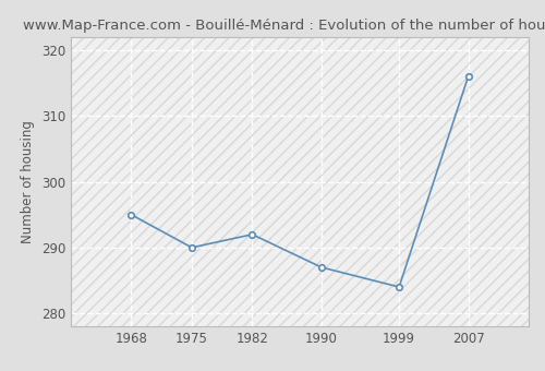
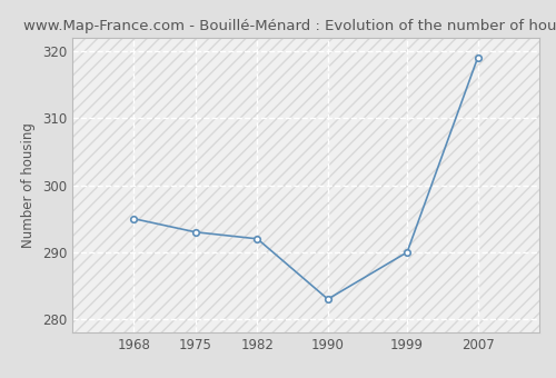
1975: 290 -> 293
1990: 287 -> 283
1999: 284 -> 290
2007: 316 -> 319
